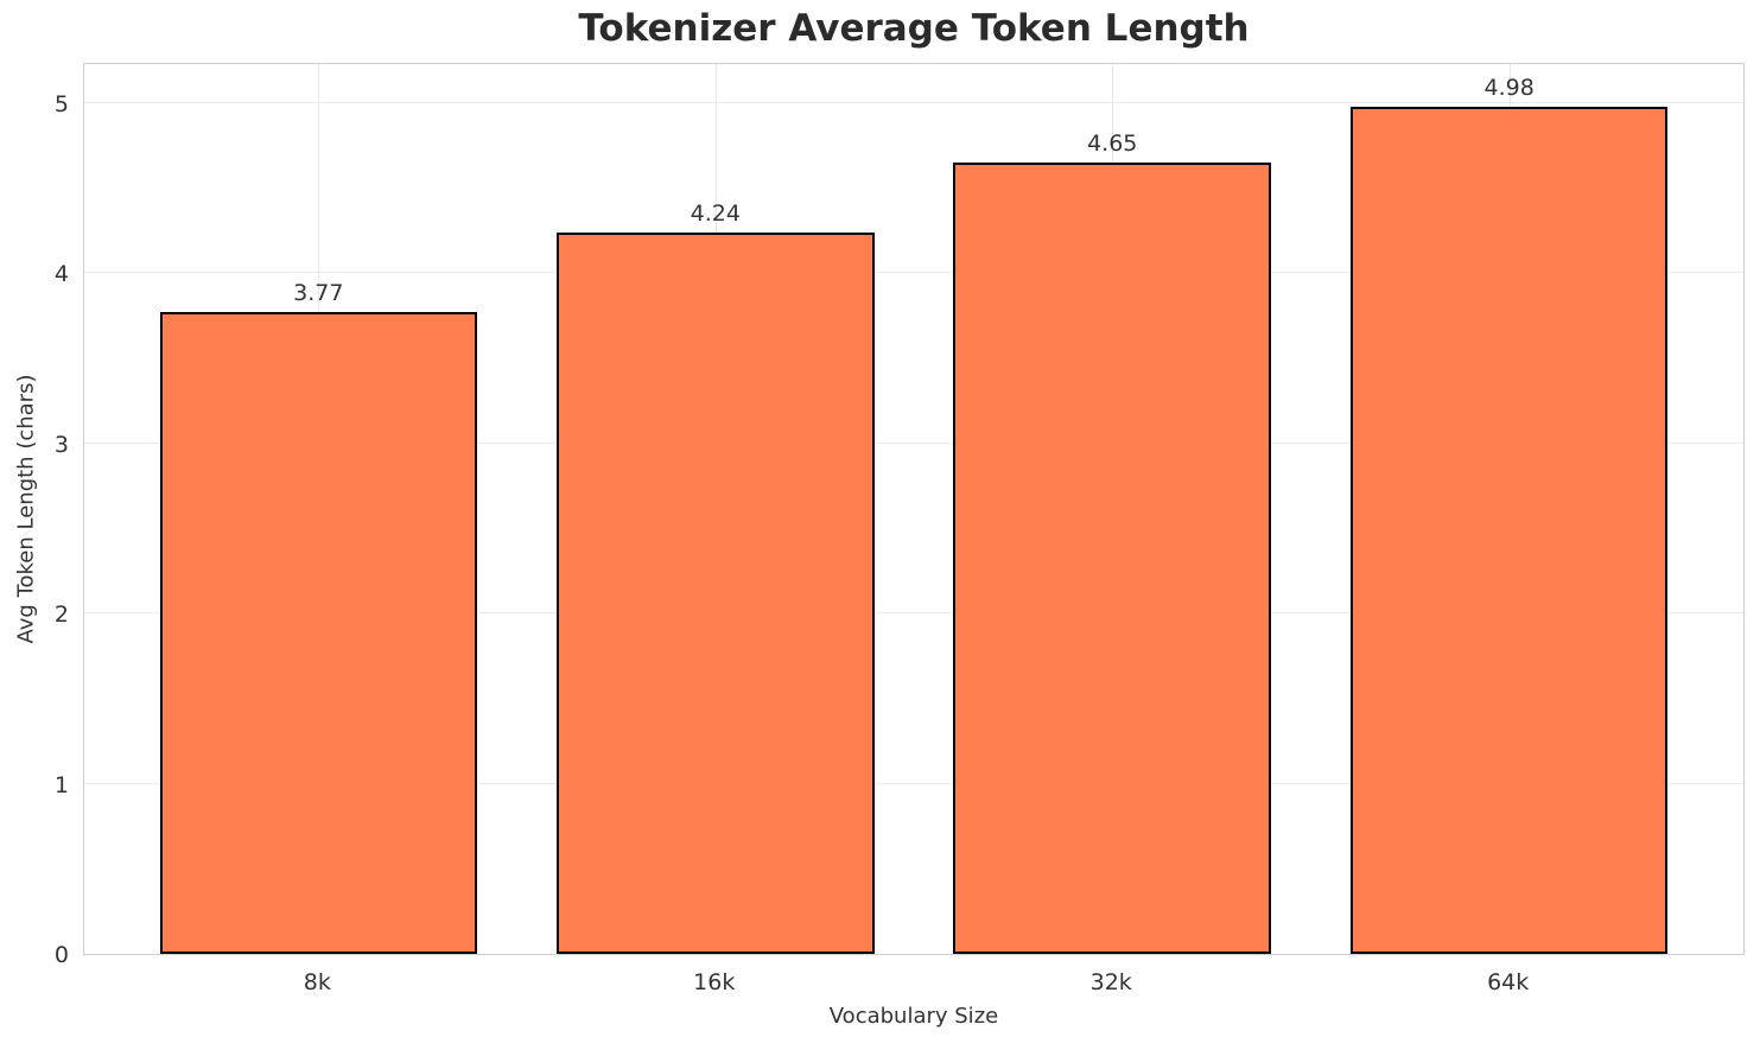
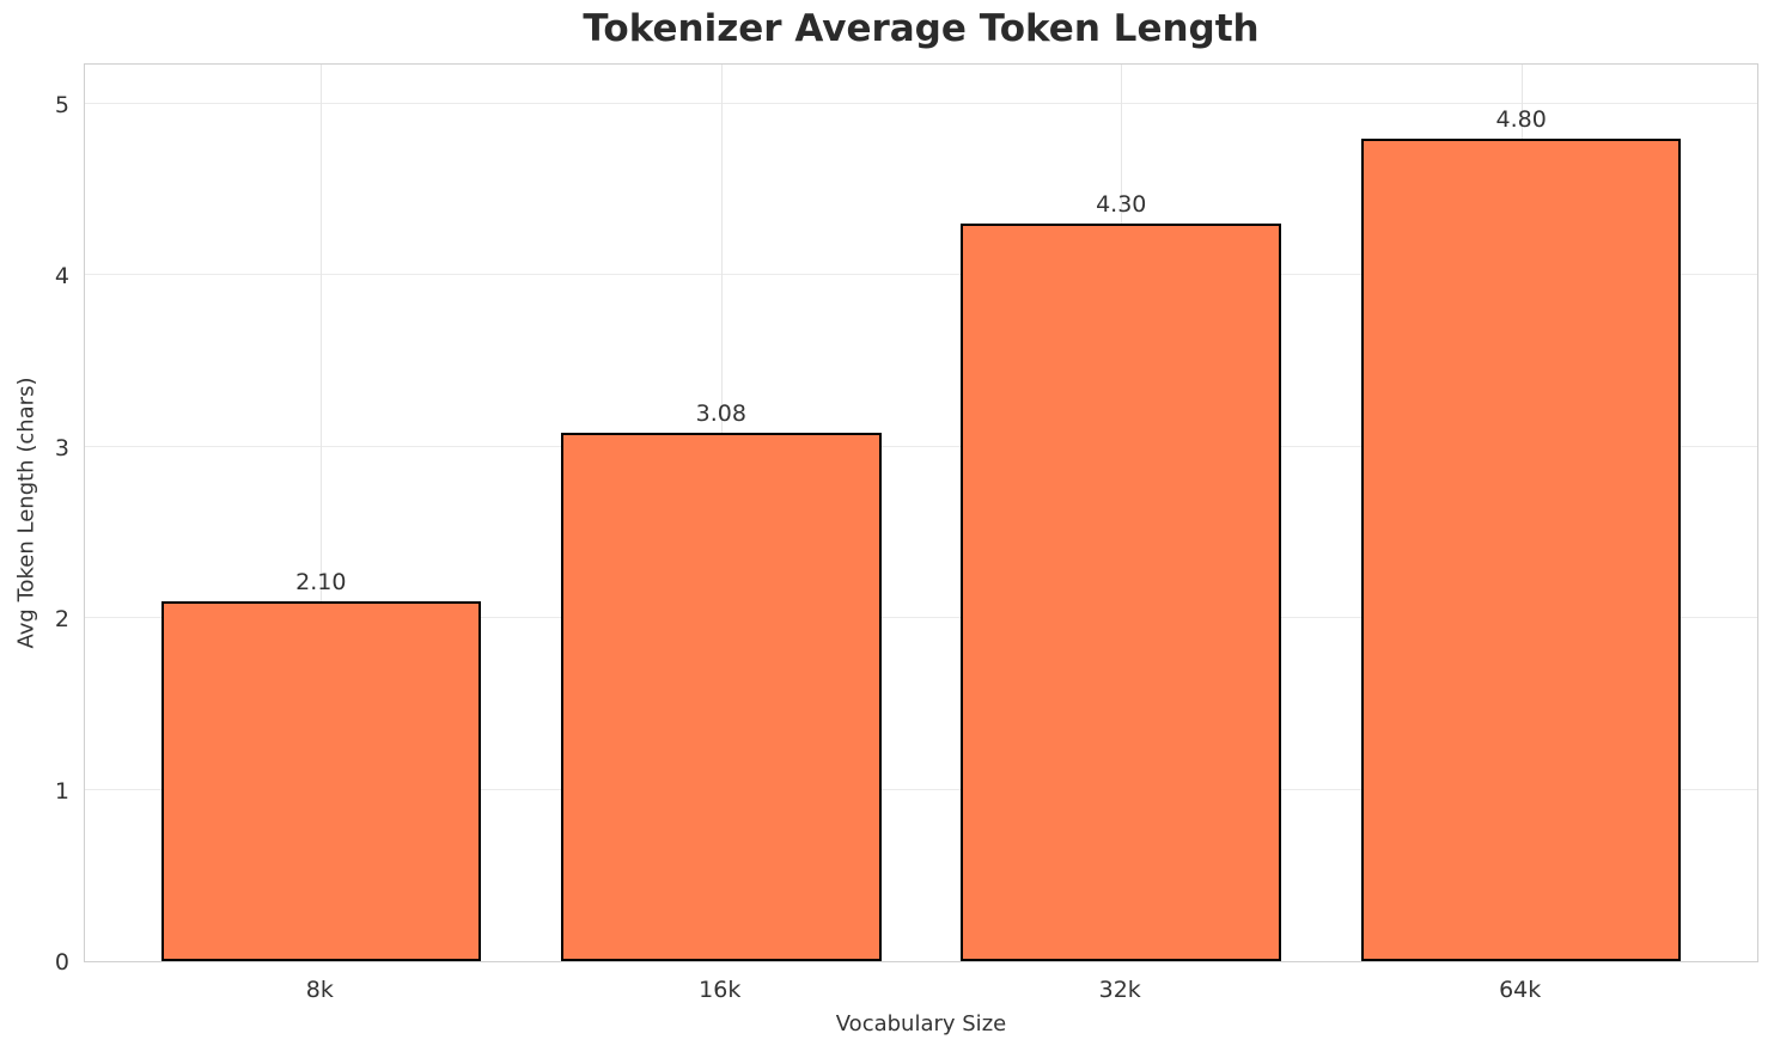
8k: 3.77 -> 2.10
16k: 4.24 -> 3.08
32k: 4.65 -> 4.30
64k: 4.98 -> 4.80
